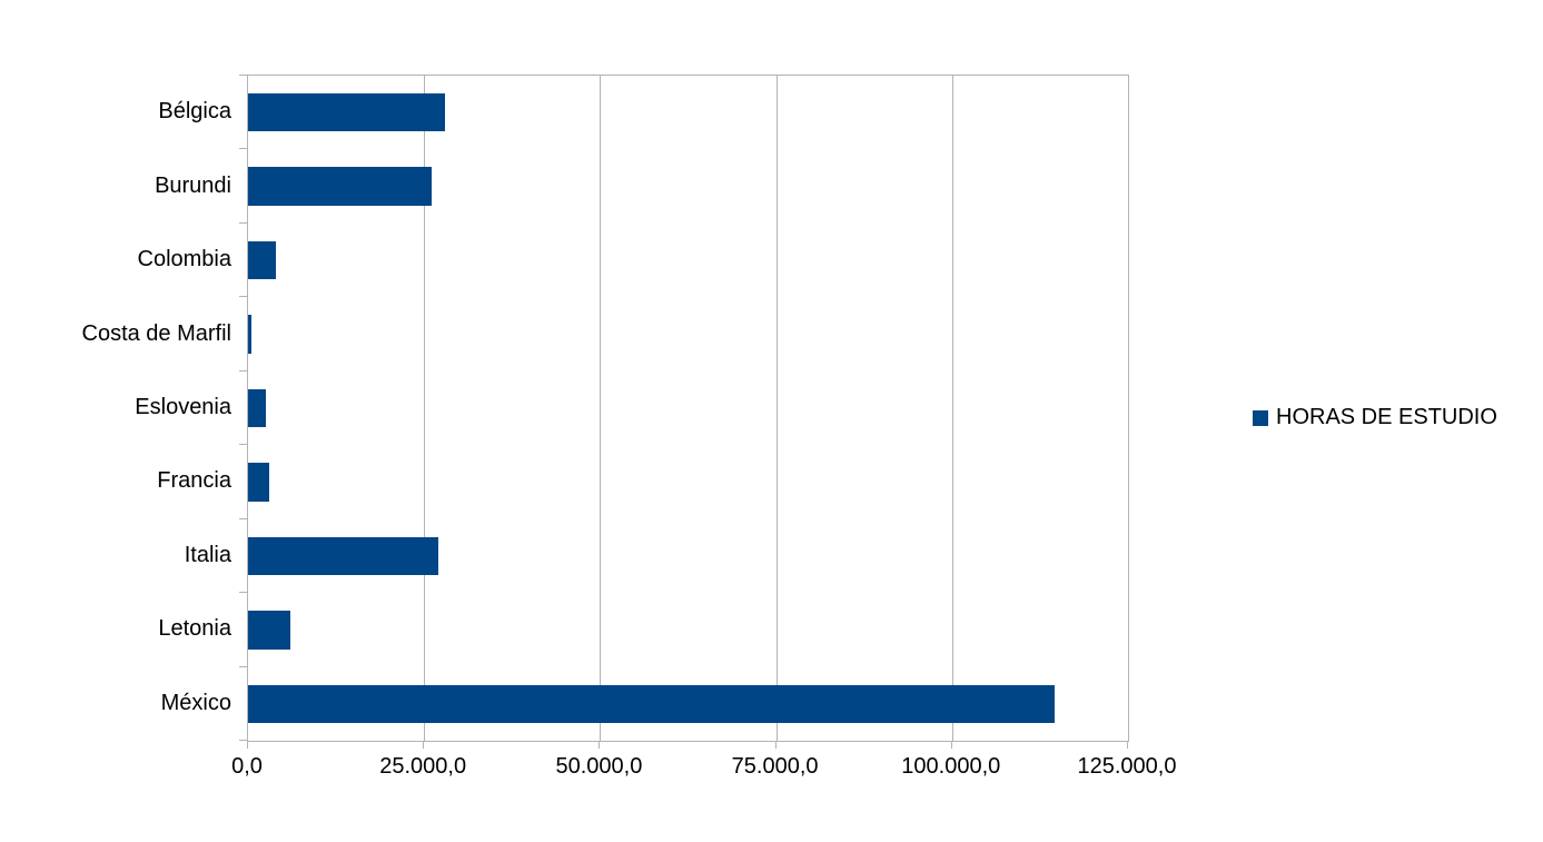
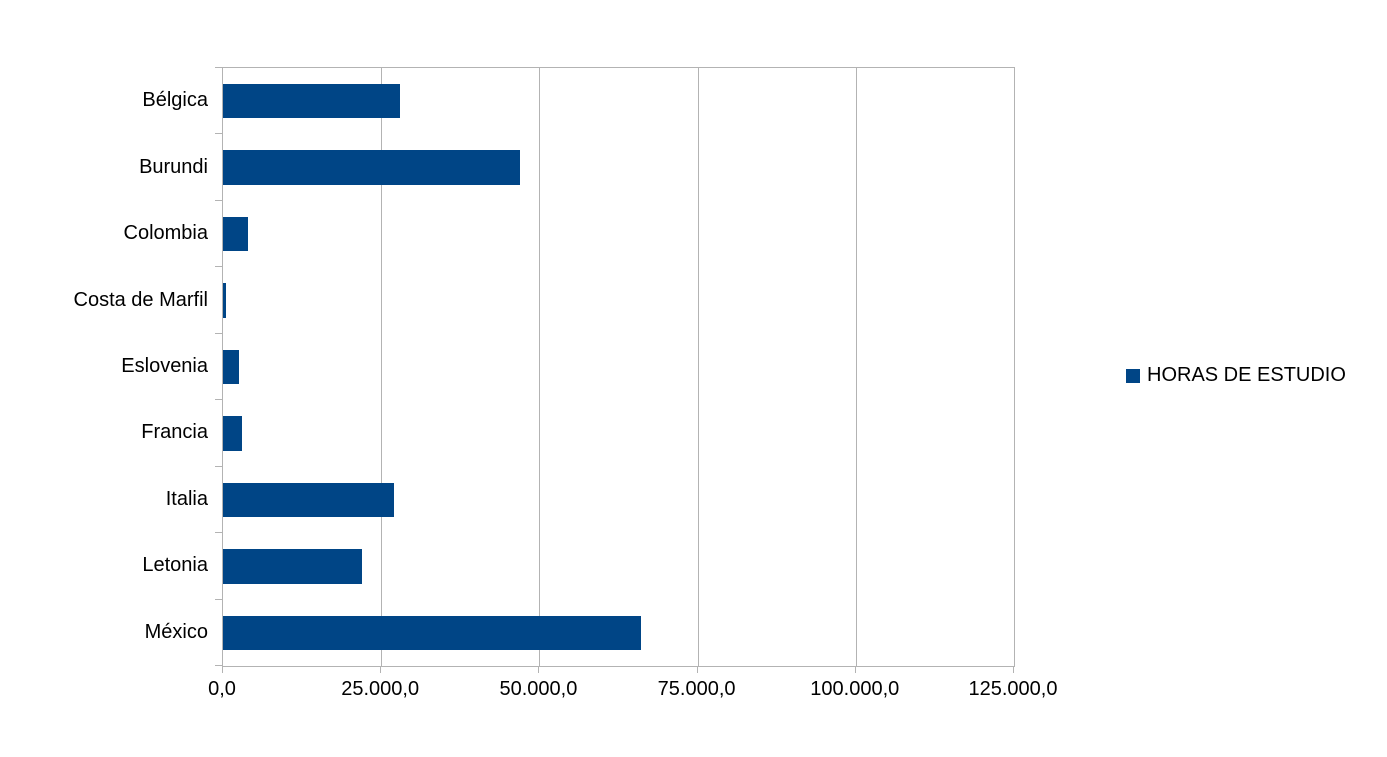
Burundi: 26000 -> 47000
Letonia: 6000 -> 22000
México: 114000 -> 66000
